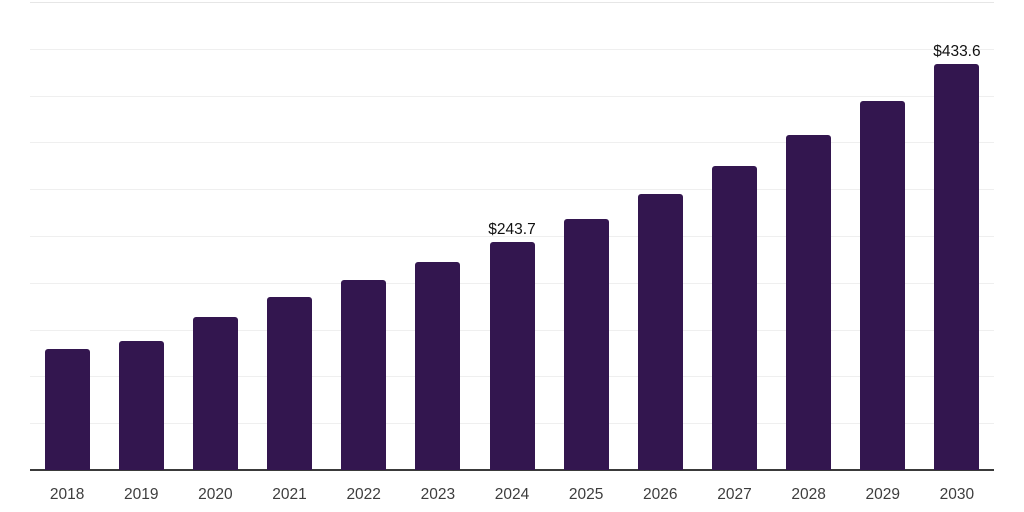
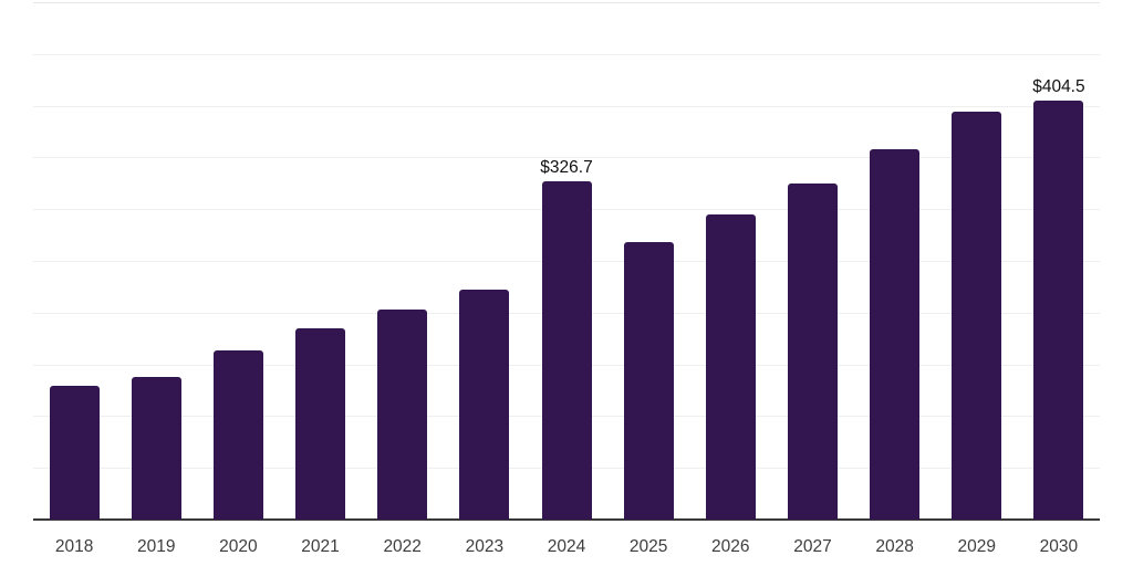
2024: $243.7 -> $326.7
2030: $433.6 -> $404.5
